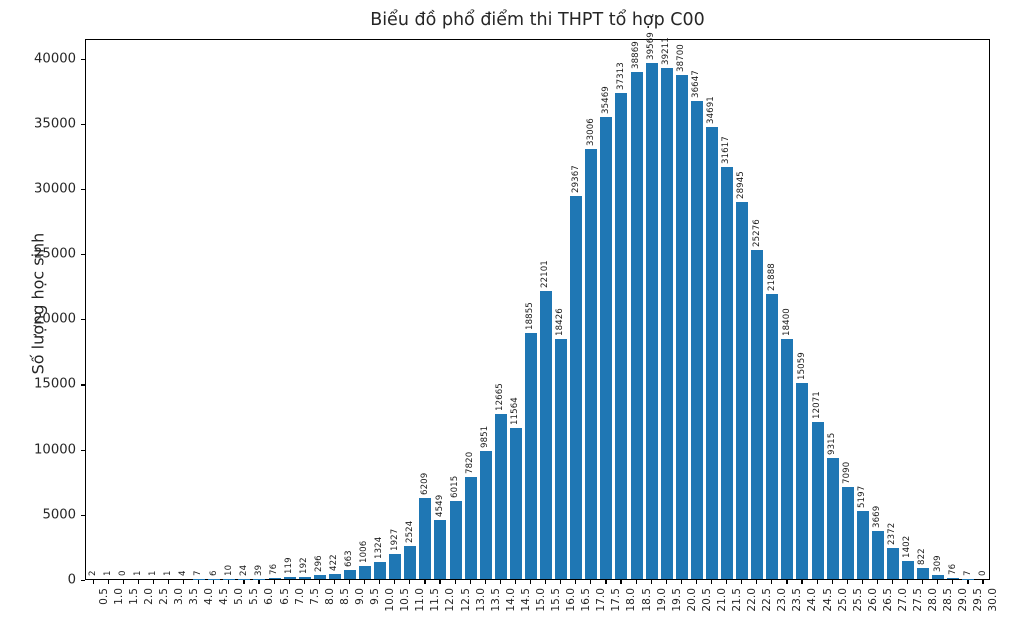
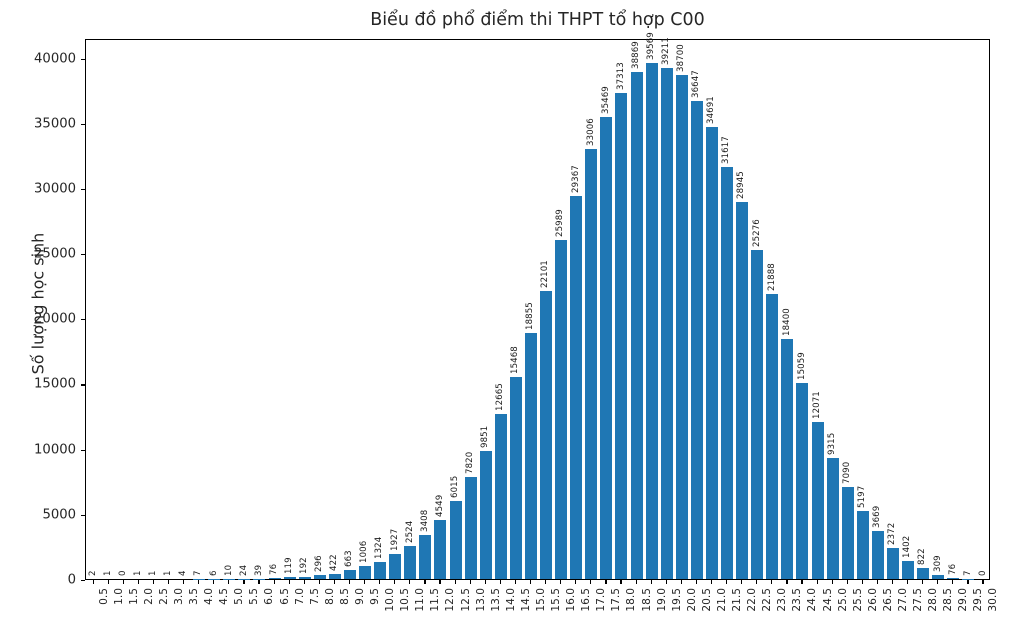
11.5: 6209 -> 3408
14.5: 11564 -> 15468
16.0: 18426 -> 25989
